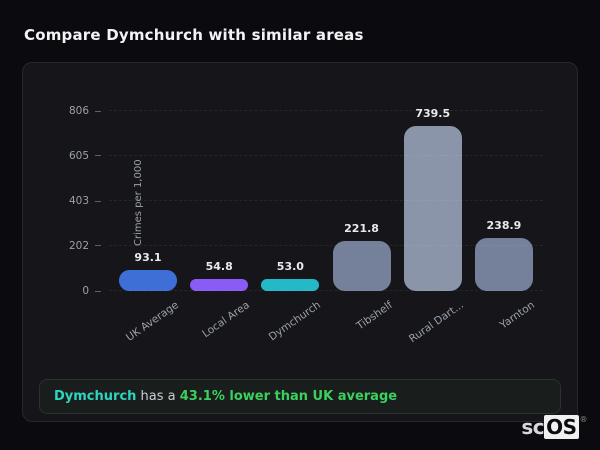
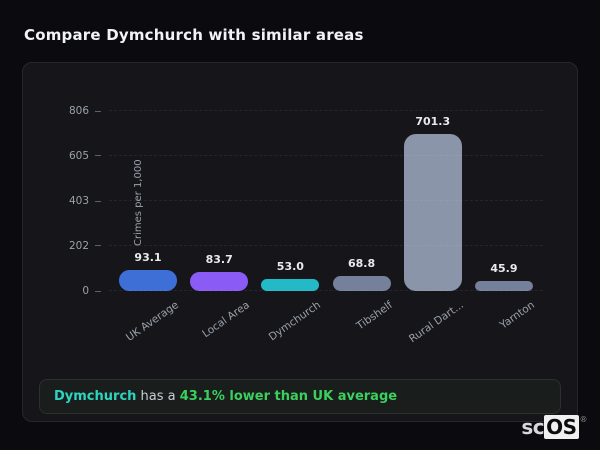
Local Area: 54.8 -> 83.7
Tibshelf: 221.8 -> 68.8
Rural Dart...: 739.5 -> 701.3
Yarnton: 238.9 -> 45.9
